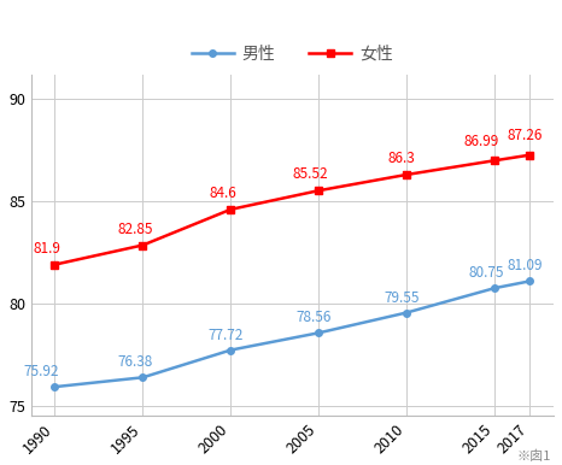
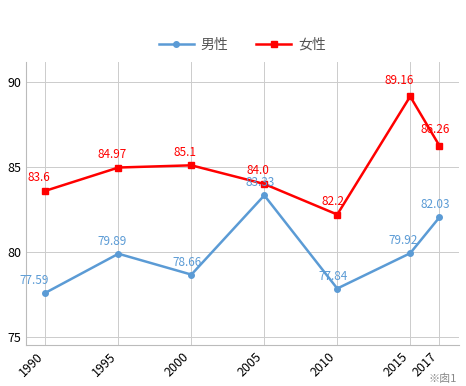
男性/1990: 75.92 -> 77.59
女性/1990: 81.9 -> 83.6
男性/1995: 76.38 -> 79.89
女性/1995: 82.85 -> 84.97
男性/2000: 77.72 -> 78.66
女性/2000: 84.6 -> 85.1
男性/2005: 78.56 -> 83.33
女性/2005: 85.52 -> 84.0
男性/2010: 79.55 -> 77.84
女性/2010: 86.3 -> 82.2
男性/2015: 80.75 -> 79.92
女性/2015: 86.99 -> 89.16
男性/2017: 81.09 -> 82.03
女性/2017: 87.26 -> 86.26
